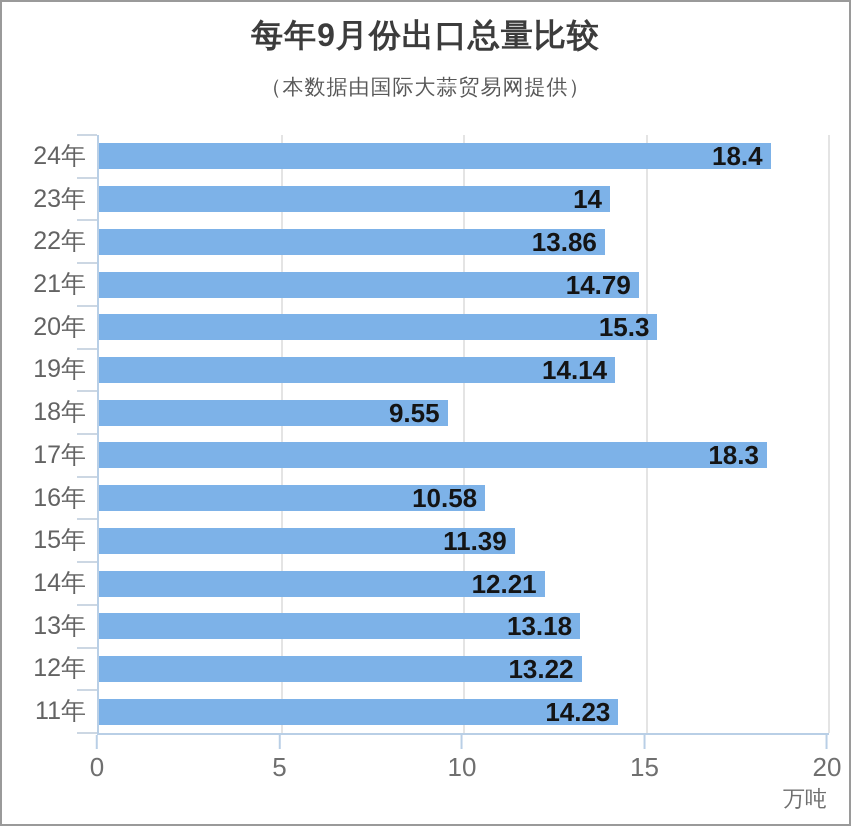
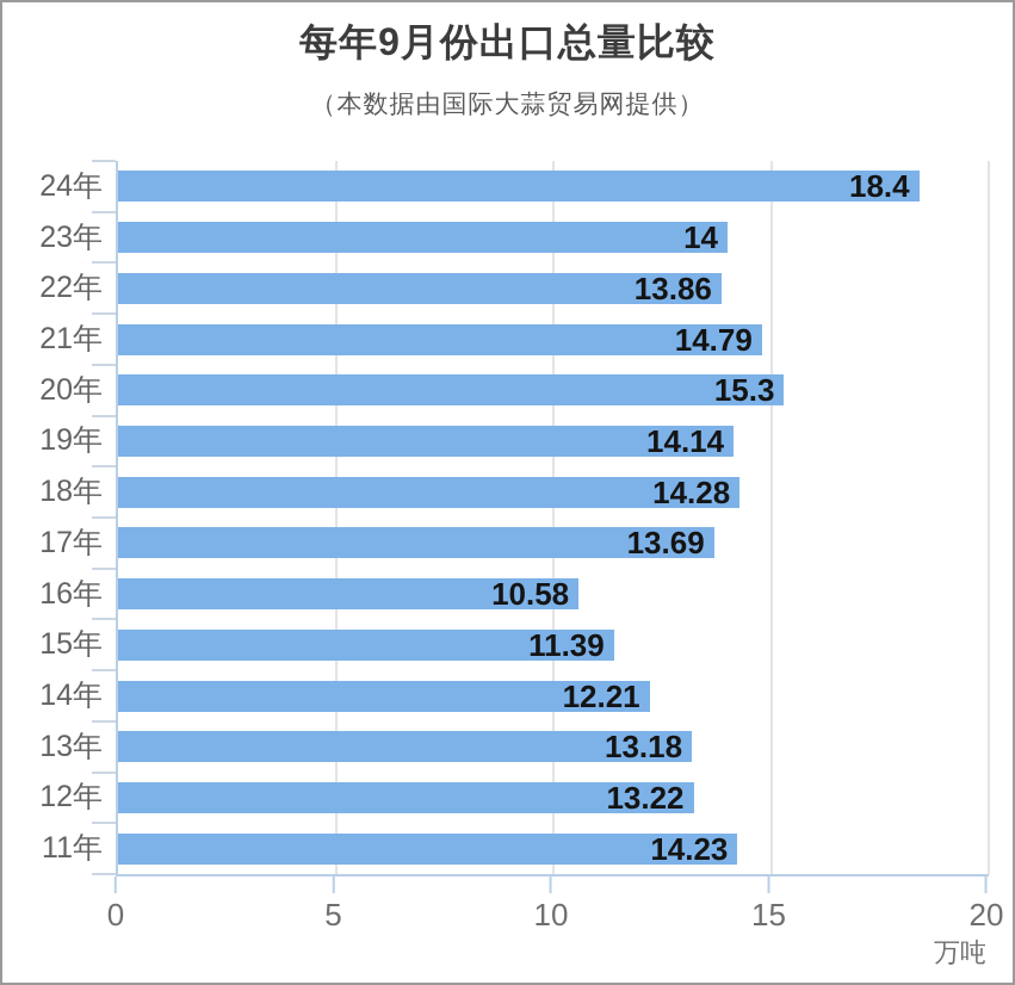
18年: 9.55 -> 14.28
17年: 18.3 -> 13.69
